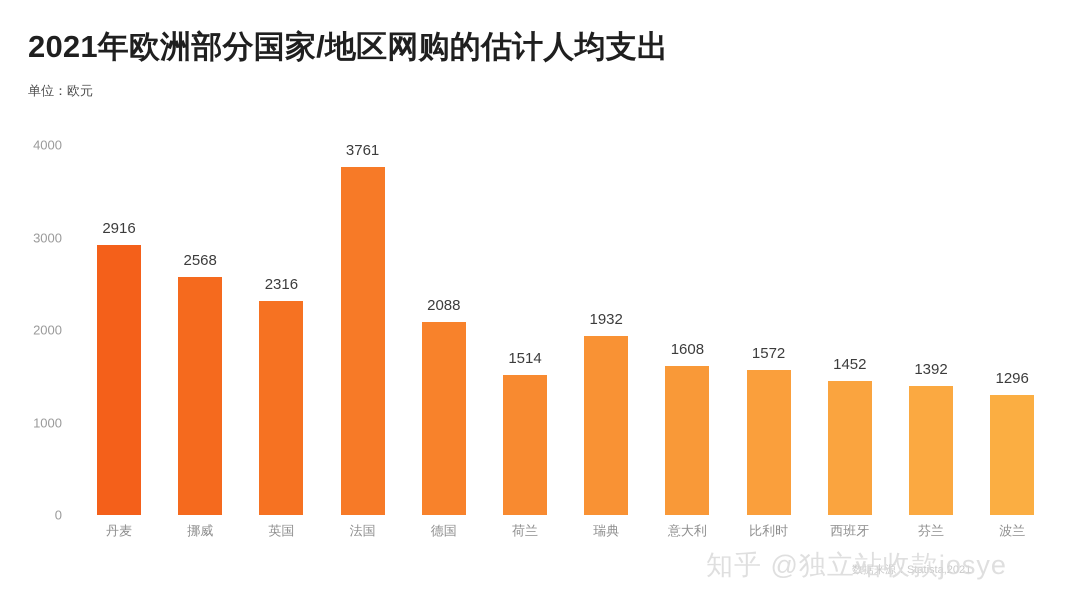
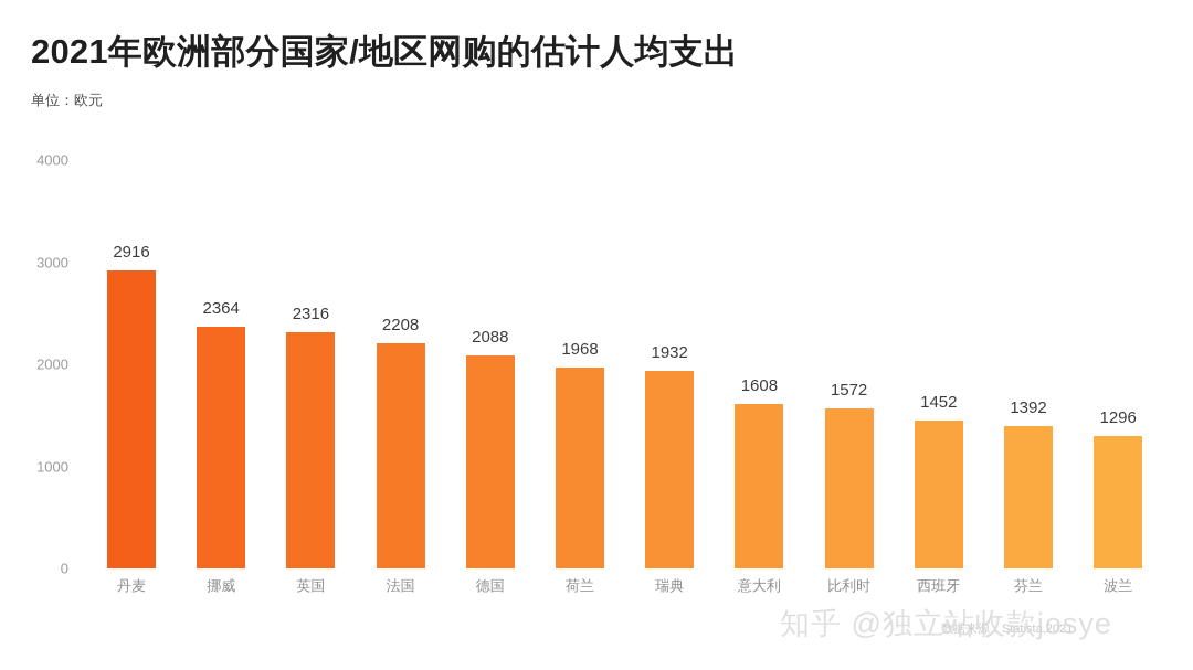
挪威: 2568 -> 2364
法国: 3761 -> 2208
荷兰: 1514 -> 1968
